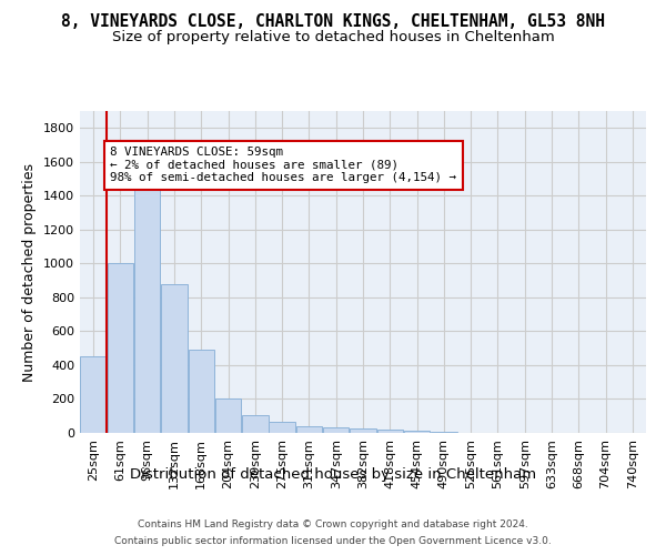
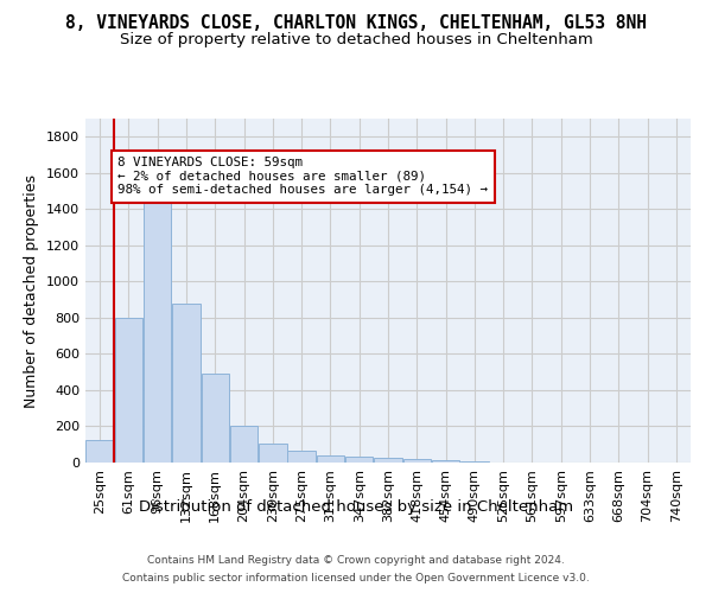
25sqm: 450 -> 120
61sqm: 1000 -> 800
